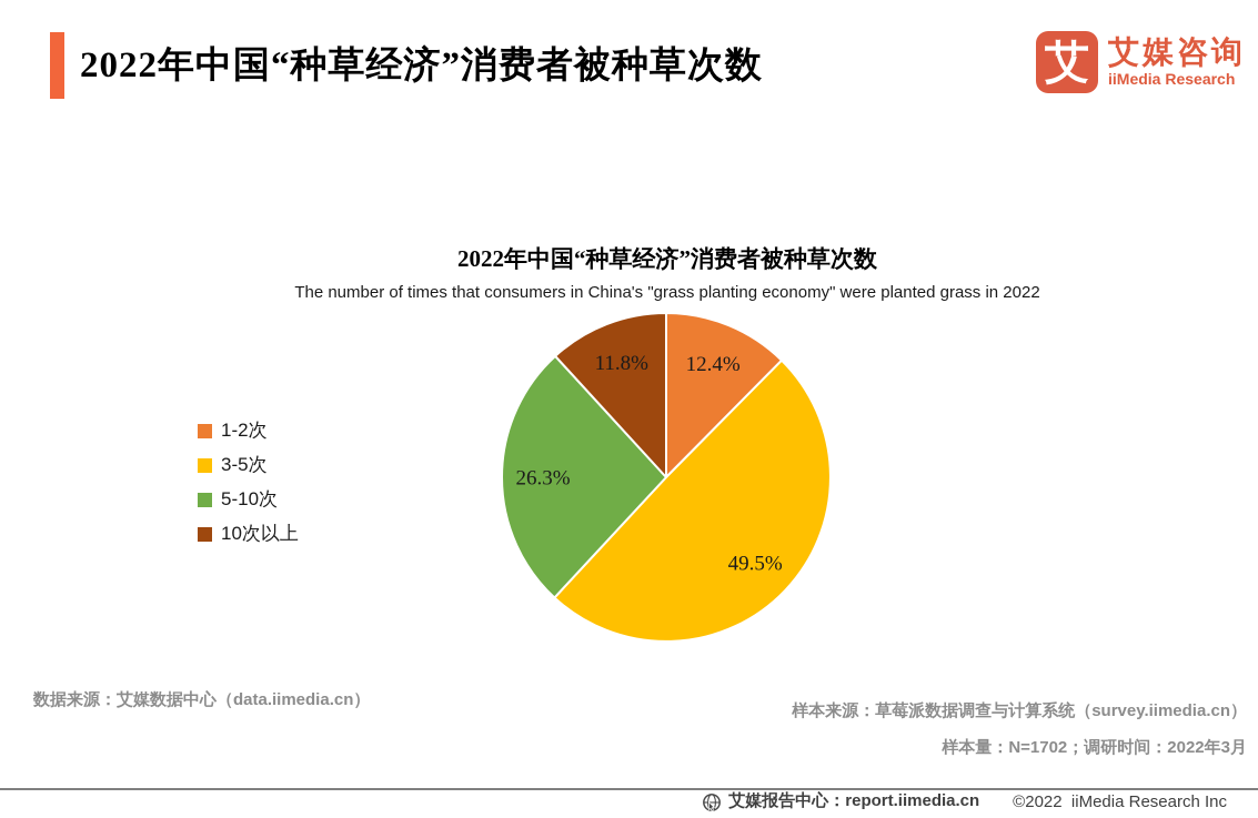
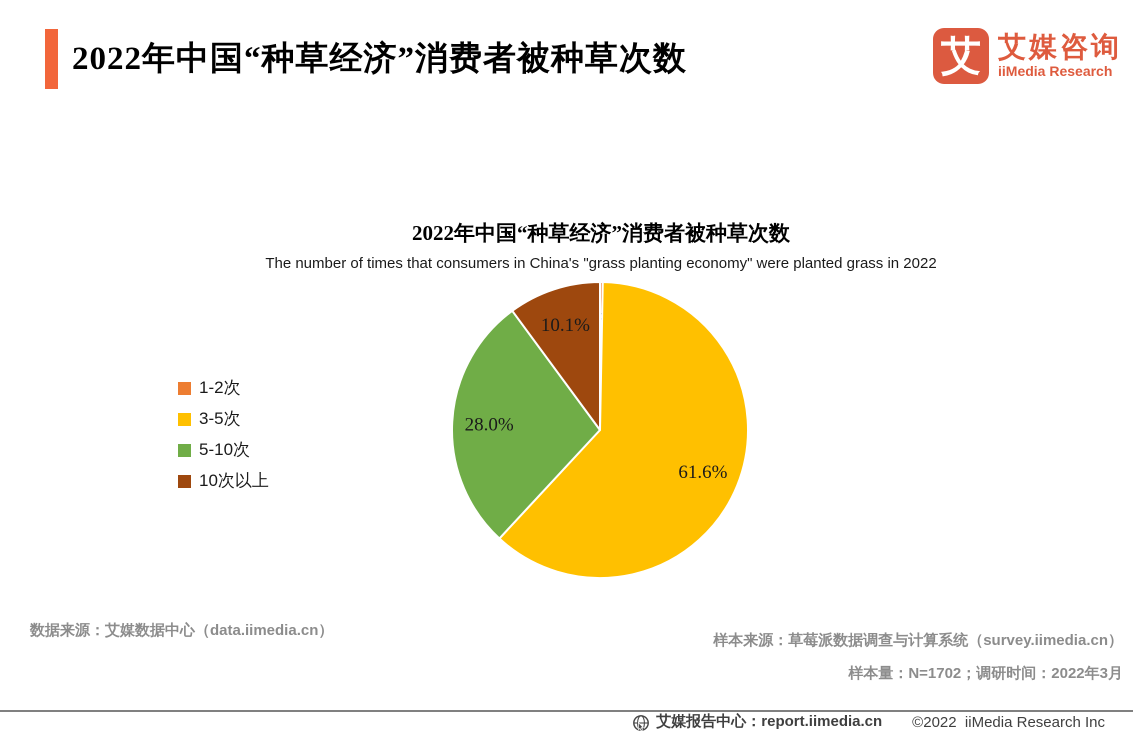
1-2次: 12.4% -> 0.3%
3-5次: 49.5% -> 61.6%
5-10次: 26.3% -> 28.0%
10次以上: 11.8% -> 10.1%
